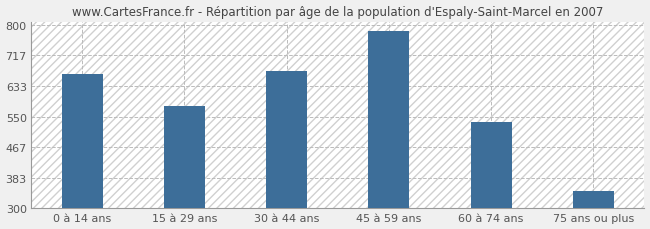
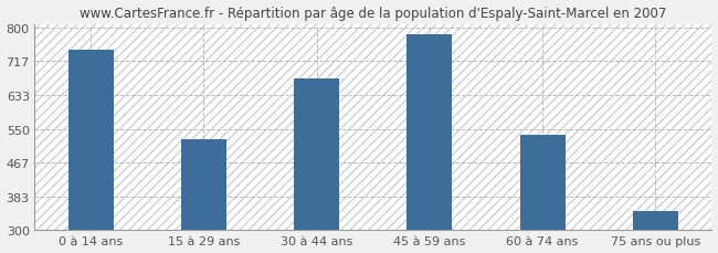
0 à 14 ans: 665 -> 745
15 à 29 ans: 580 -> 525
